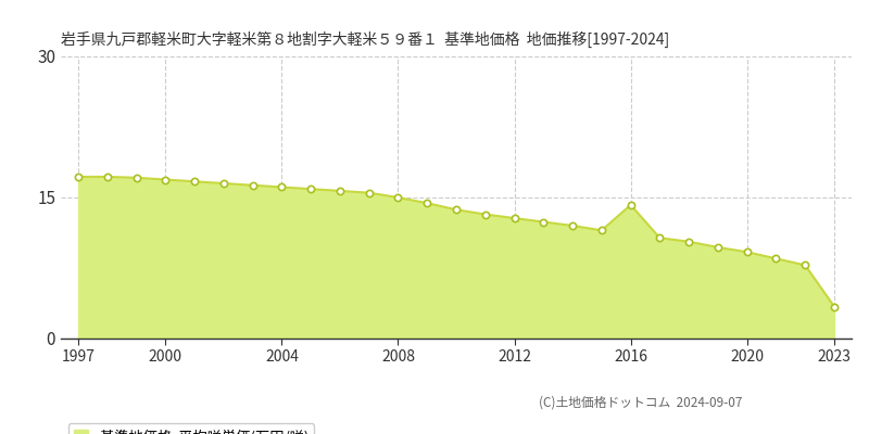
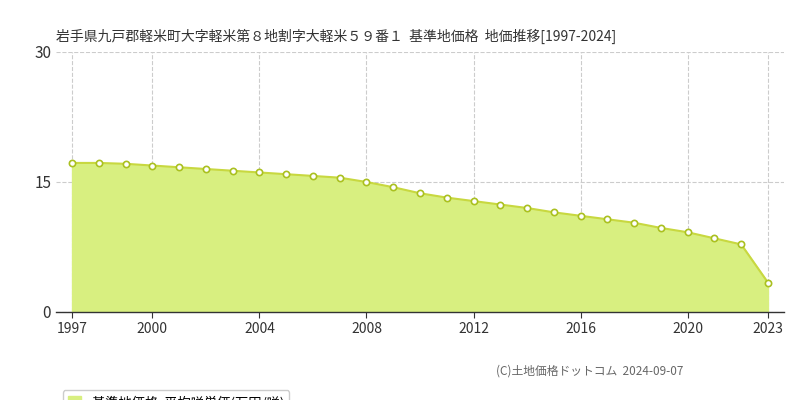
2016: 14.2 -> 11.1
